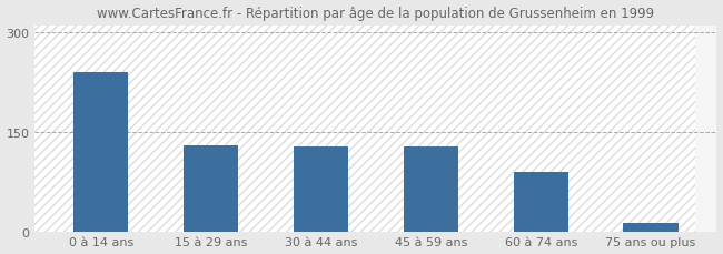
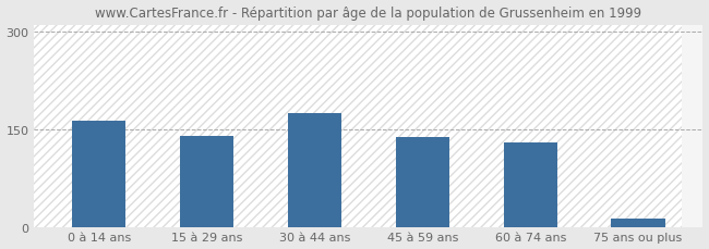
0 à 14 ans: 240 -> 163
15 à 29 ans: 130 -> 140
30 à 44 ans: 128 -> 175
45 à 59 ans: 128 -> 138
60 à 74 ans: 90 -> 130
